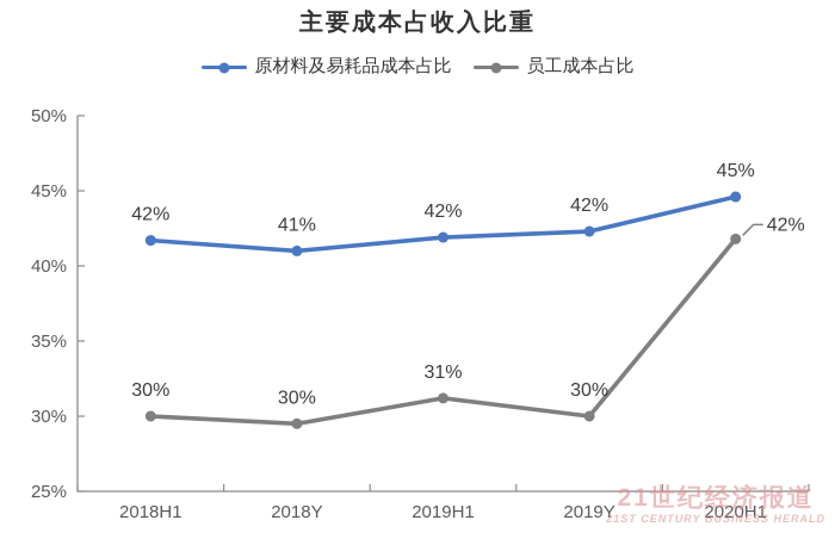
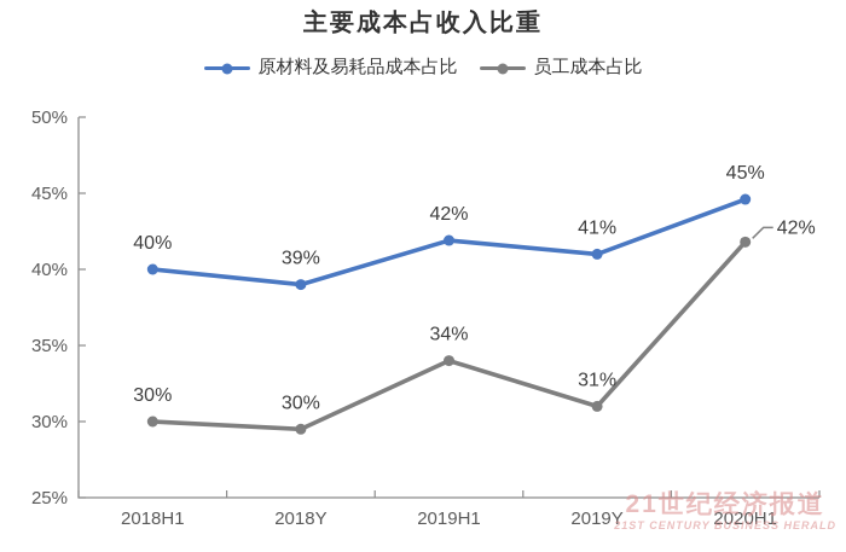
原材料及易耗品成本占比/2018H1: 42% -> 40%
原材料及易耗品成本占比/2018Y: 41% -> 39%
员工成本占比/2019H1: 31% -> 34%
原材料及易耗品成本占比/2019Y: 42% -> 41%
员工成本占比/2019Y: 30% -> 31%
